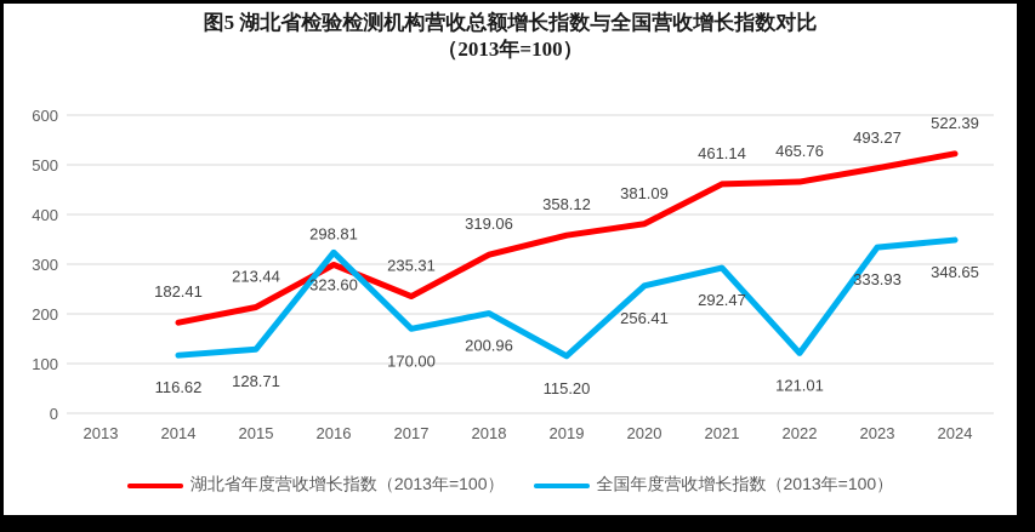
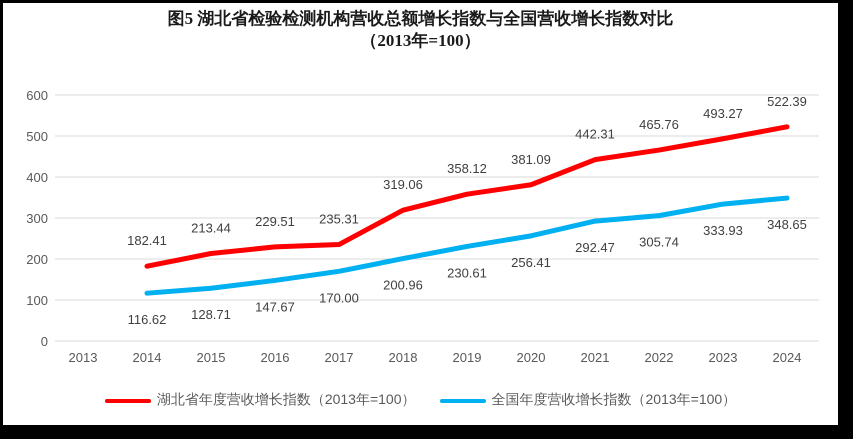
湖北省年度营收增长指数（2013年=100）/2016: 298.81 -> 229.51
全国年度营收增长指数（2013年=100）/2016: 323.60 -> 147.67
全国年度营收增长指数（2013年=100）/2019: 115.20 -> 230.61
湖北省年度营收增长指数（2013年=100）/2021: 461.14 -> 442.31
全国年度营收增长指数（2013年=100）/2022: 121.01 -> 305.74
